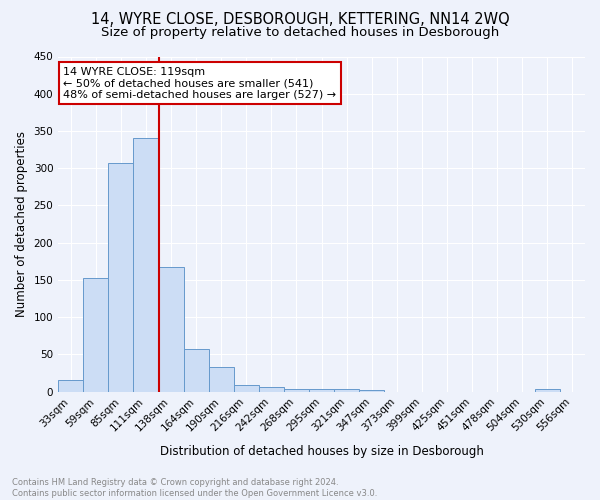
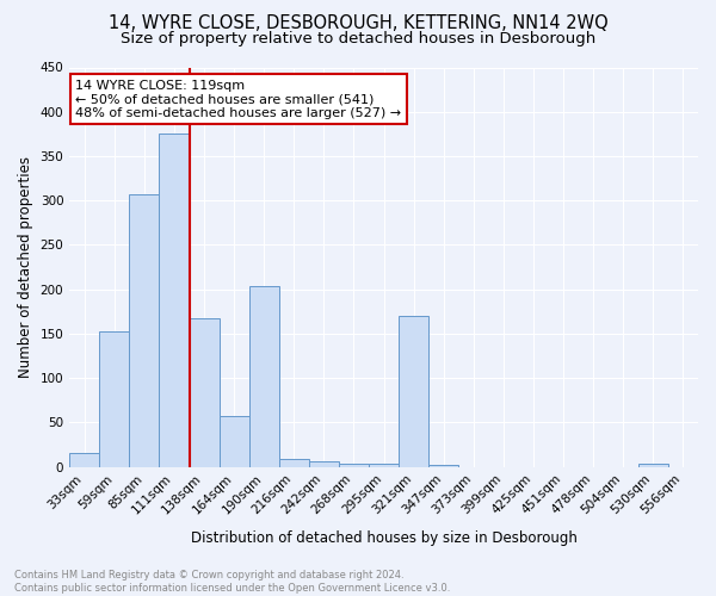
111sqm: 340 -> 376
190sqm: 33 -> 204
321sqm: 4 -> 170
